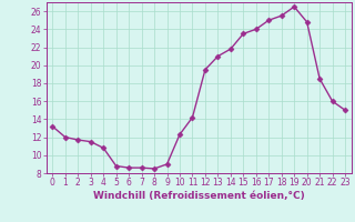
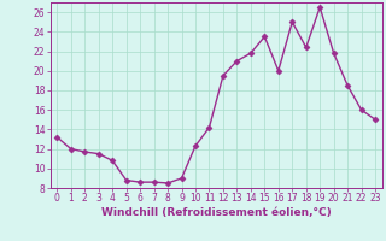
16: 24.0 -> 20.0
18: 25.5 -> 22.4
20: 24.8 -> 21.8
